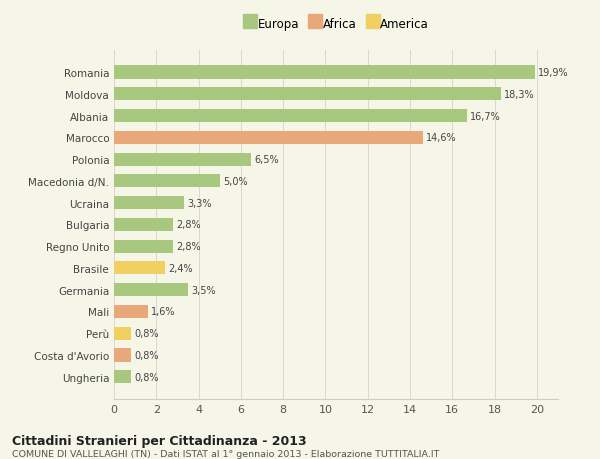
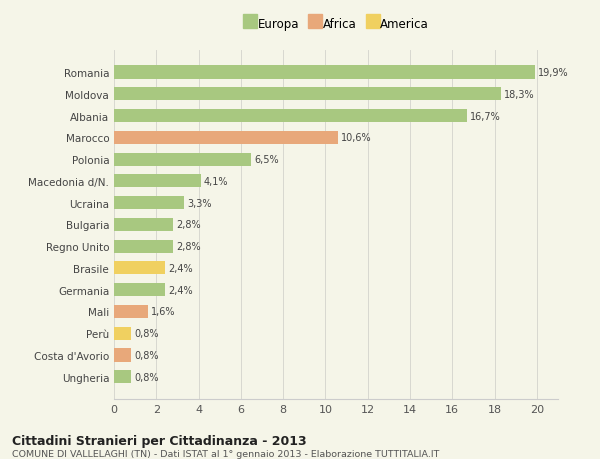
Marocco: 14,6% -> 10,6%
Macedonia d/N.: 5,0% -> 4,1%
Germania: 3,5% -> 2,4%
